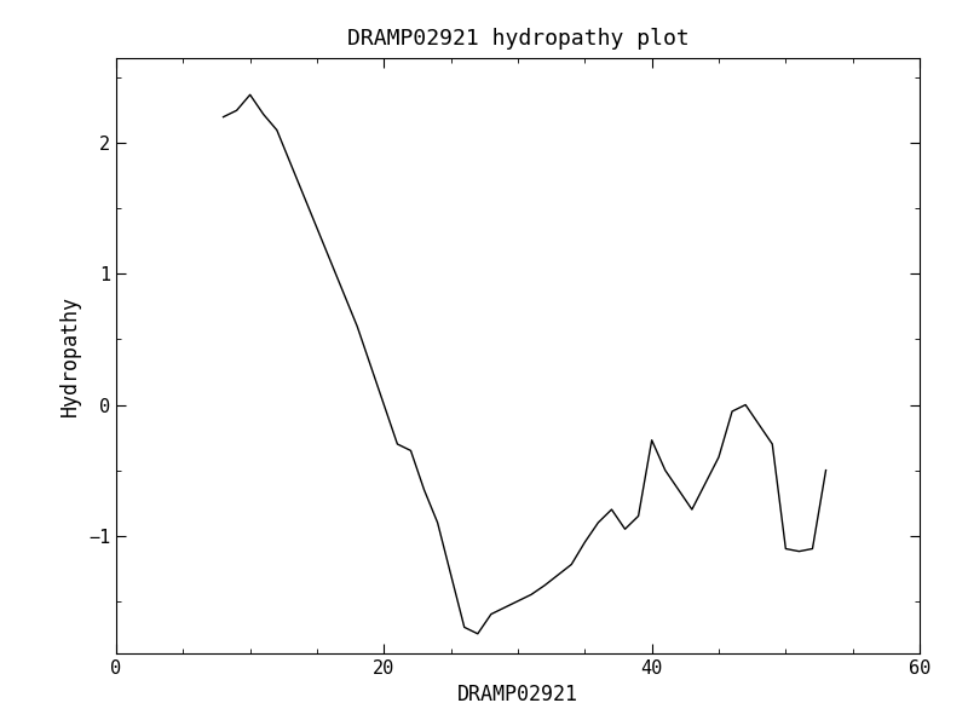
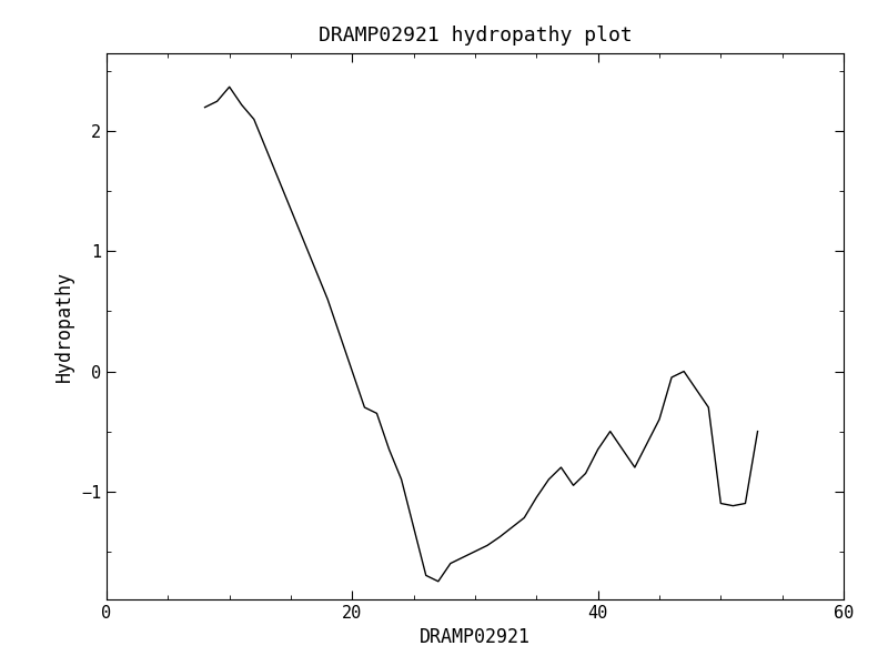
40: -0.27 -> -0.65
